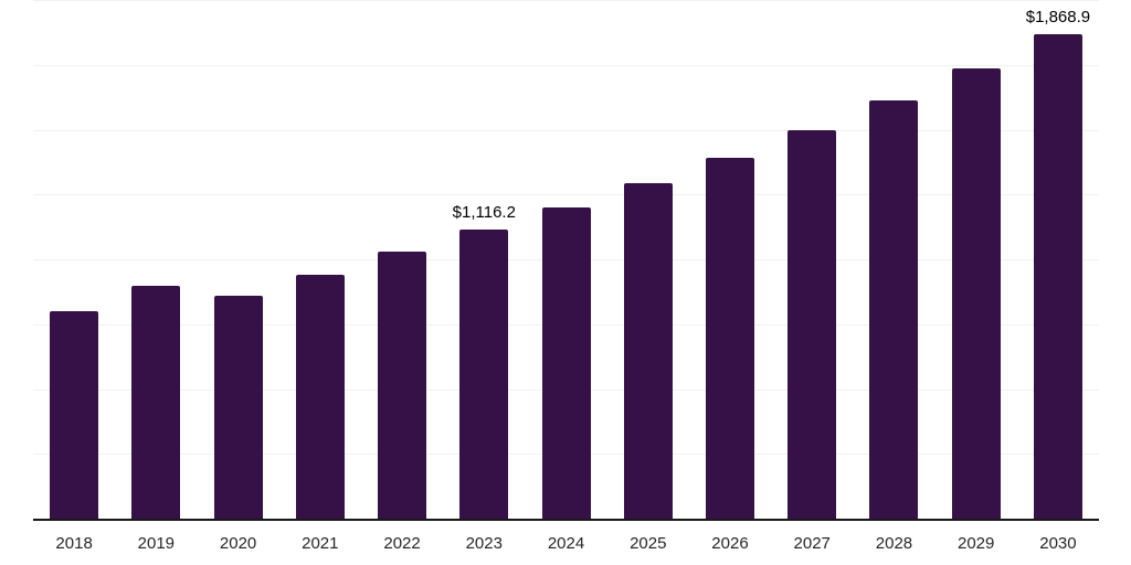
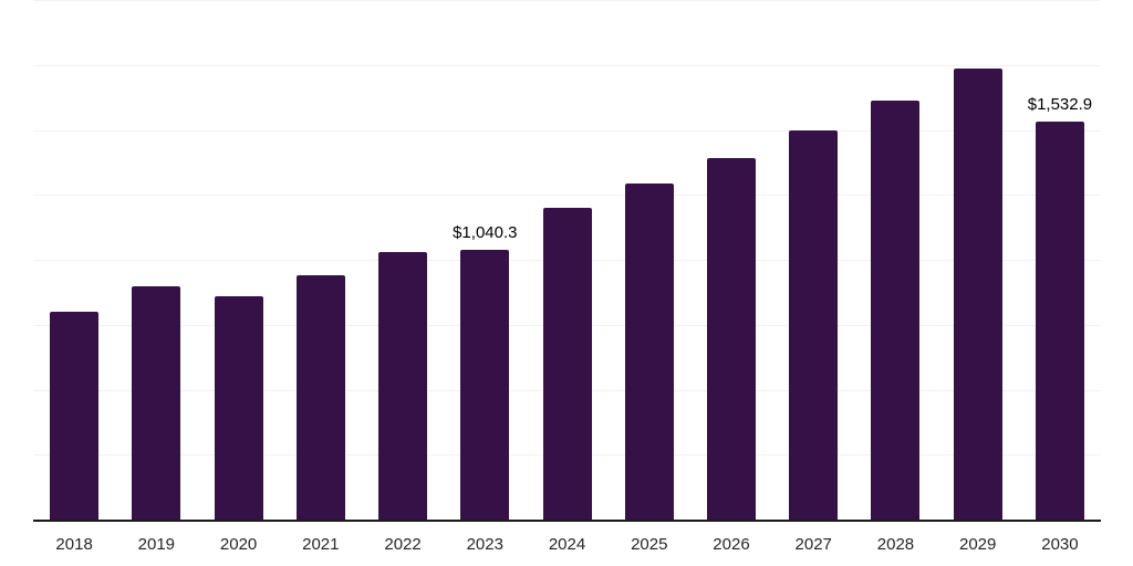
2023: $1,116.2 -> $1,040.3
2030: $1,868.9 -> $1,532.9
